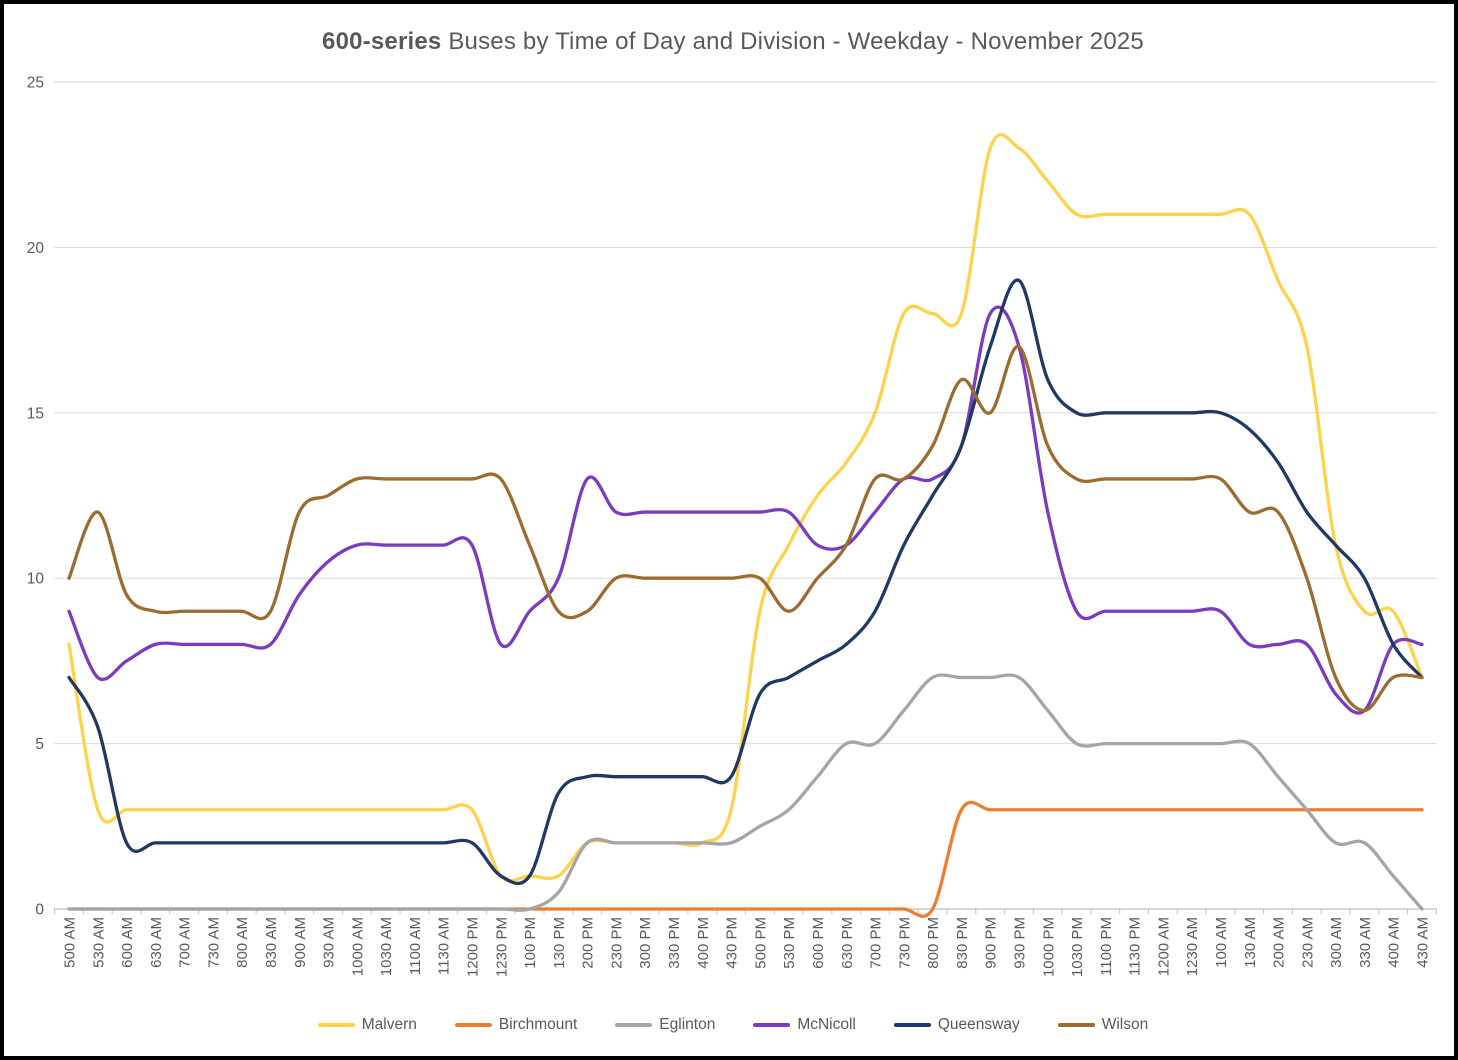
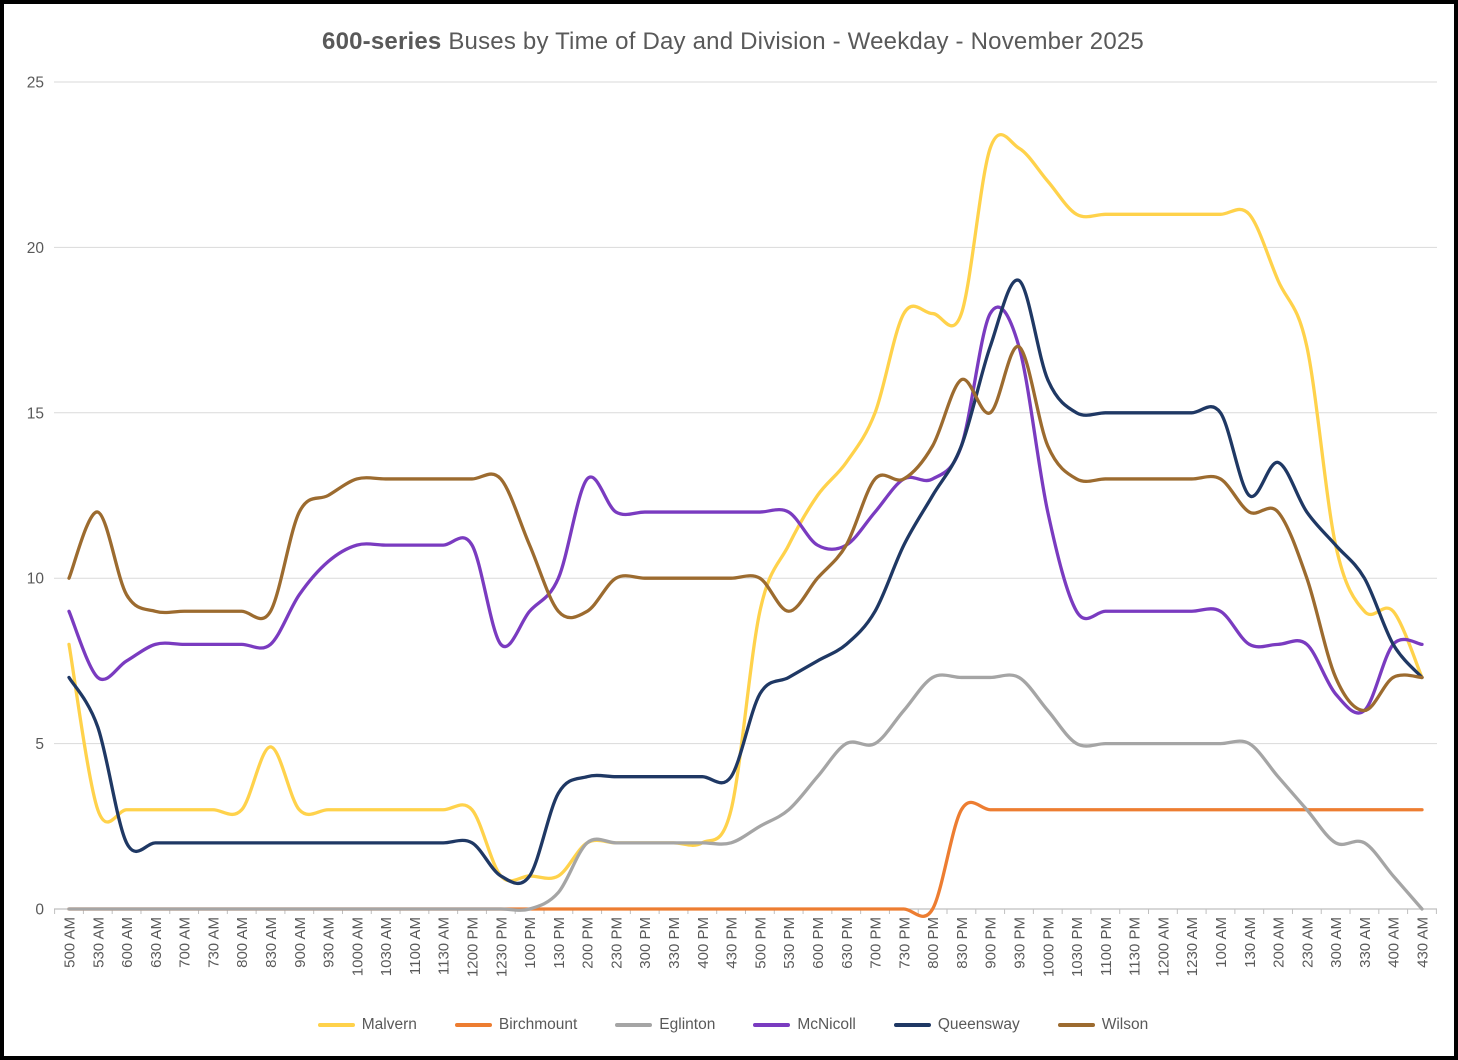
Malvern/830 AM: 3.0 -> 4.9
Queensway/130 AM: 14.5 -> 12.5
